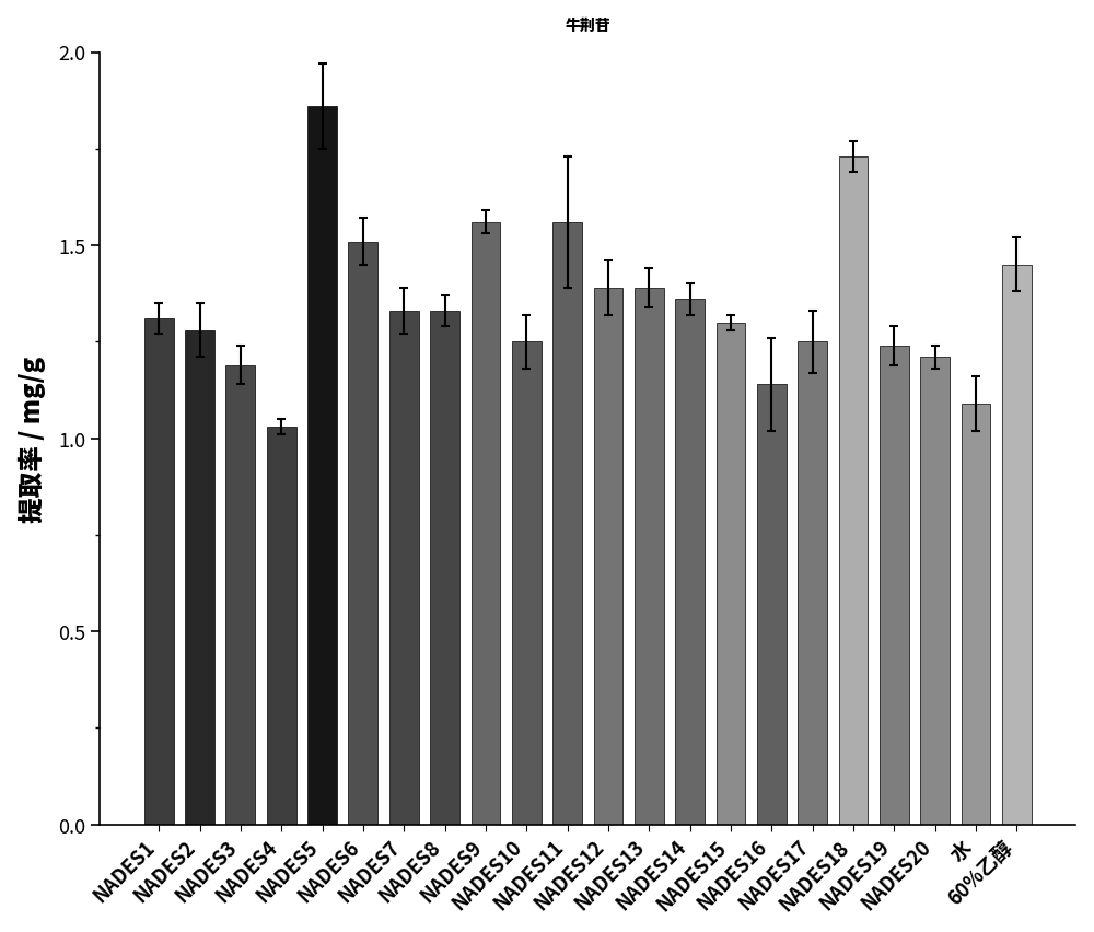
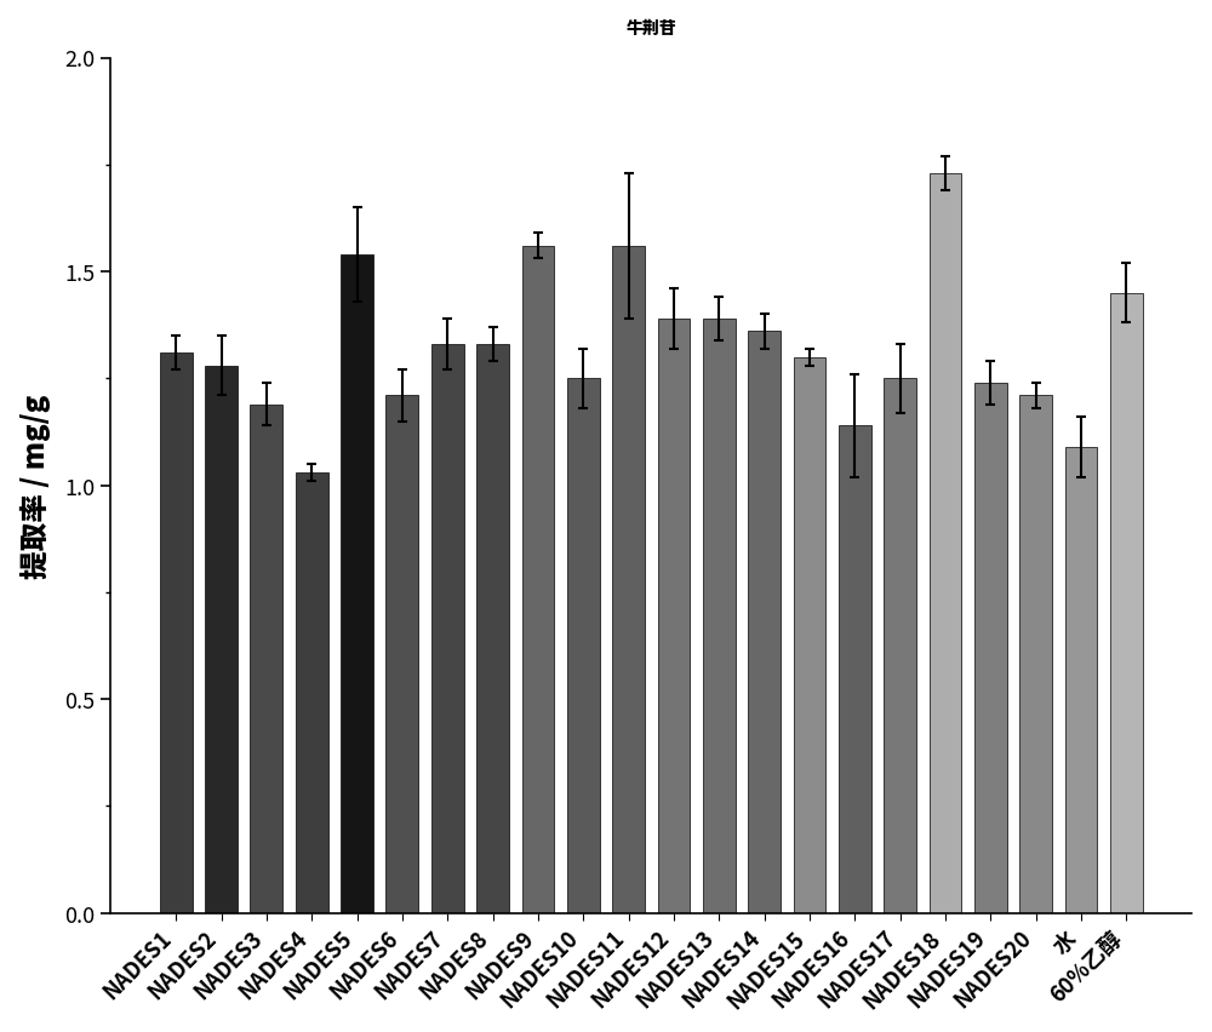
NADES5: 1.86 -> 1.54
NADES6: 1.51 -> 1.21
